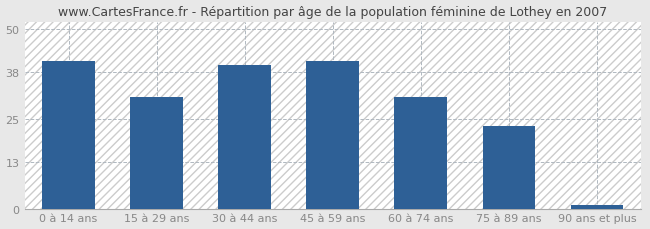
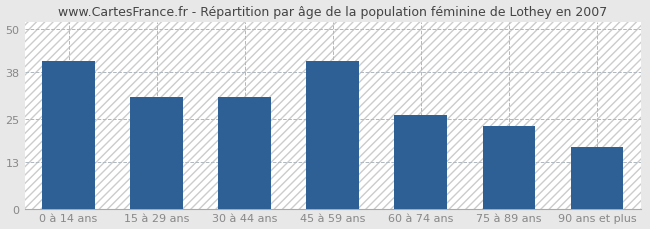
30 à 44 ans: 40 -> 31
60 à 74 ans: 31 -> 26
90 ans et plus: 1 -> 17
